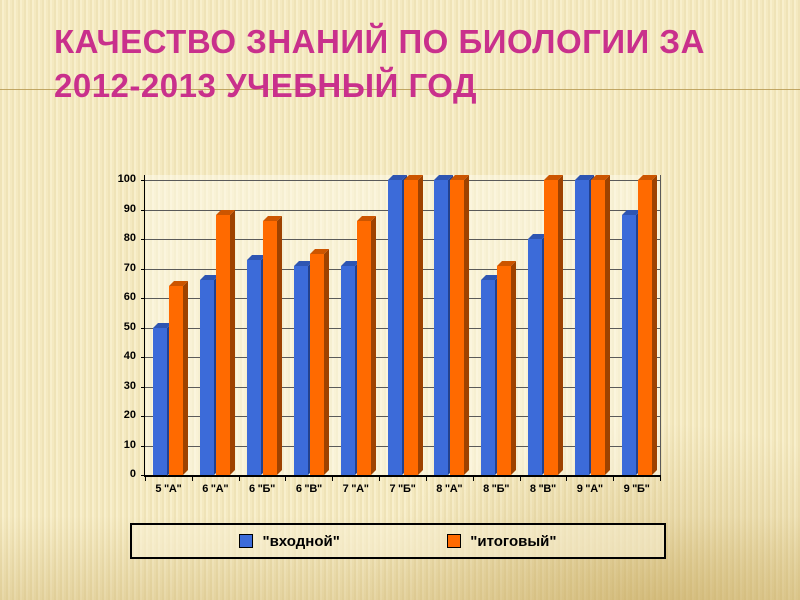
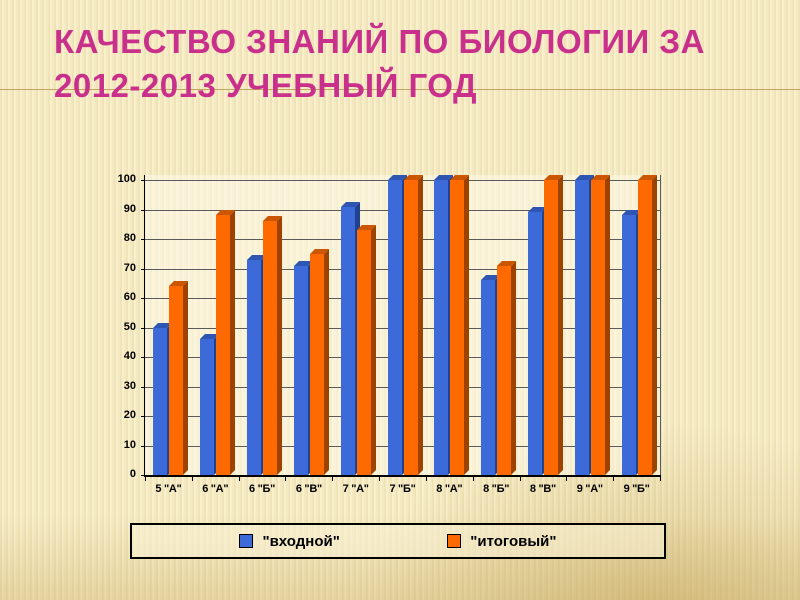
"входной"/6 "А": 66 -> 46
"входной"/7 "А": 71 -> 91
"итоговый"/7 "А": 86 -> 83
"входной"/8 "В": 80 -> 89
